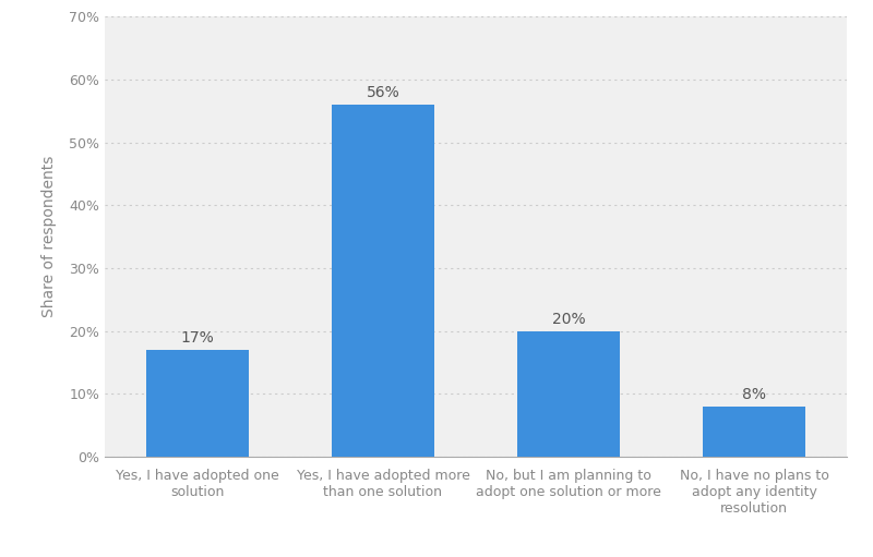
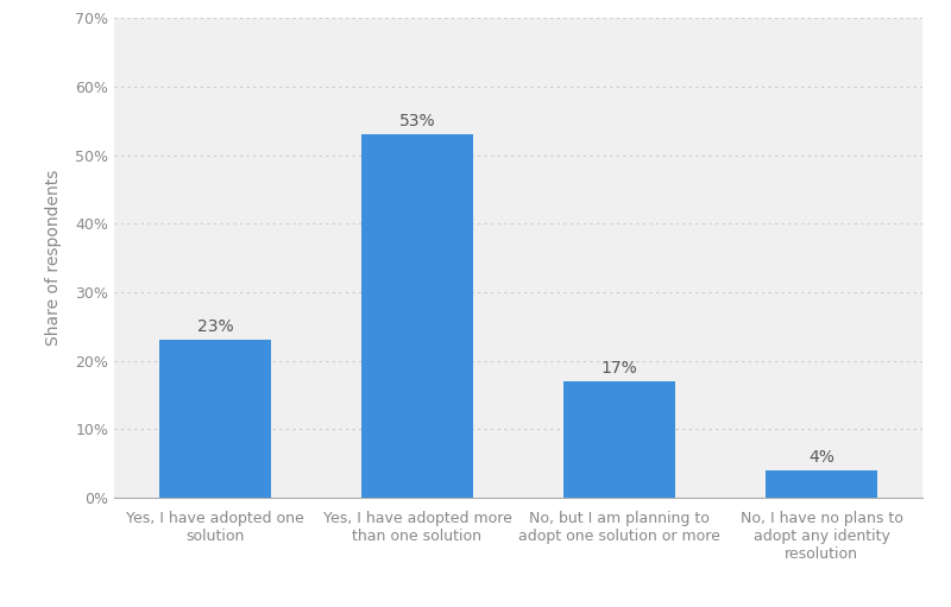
Yes, I have adopted one solution: 17% -> 23%
Yes, I have adopted more than one solution: 56% -> 53%
No, but I am planning to adopt one solution or more: 20% -> 17%
No, I have no plans to adopt any identity resolution: 8% -> 4%
